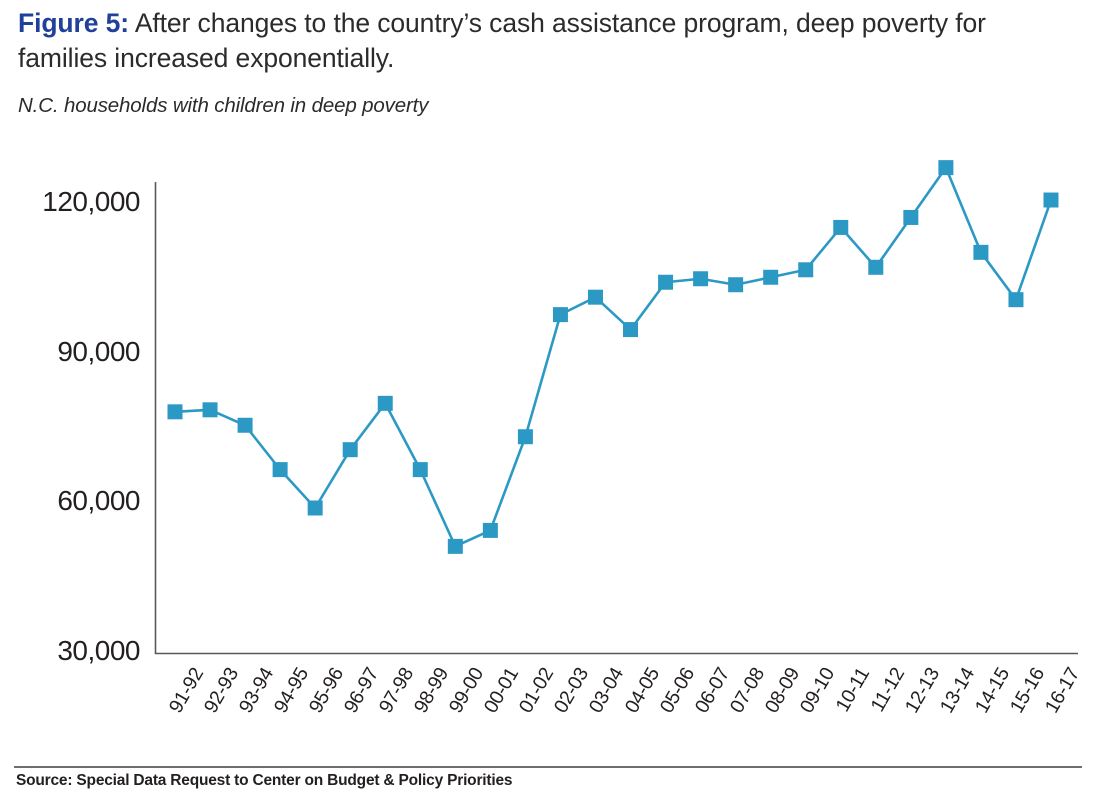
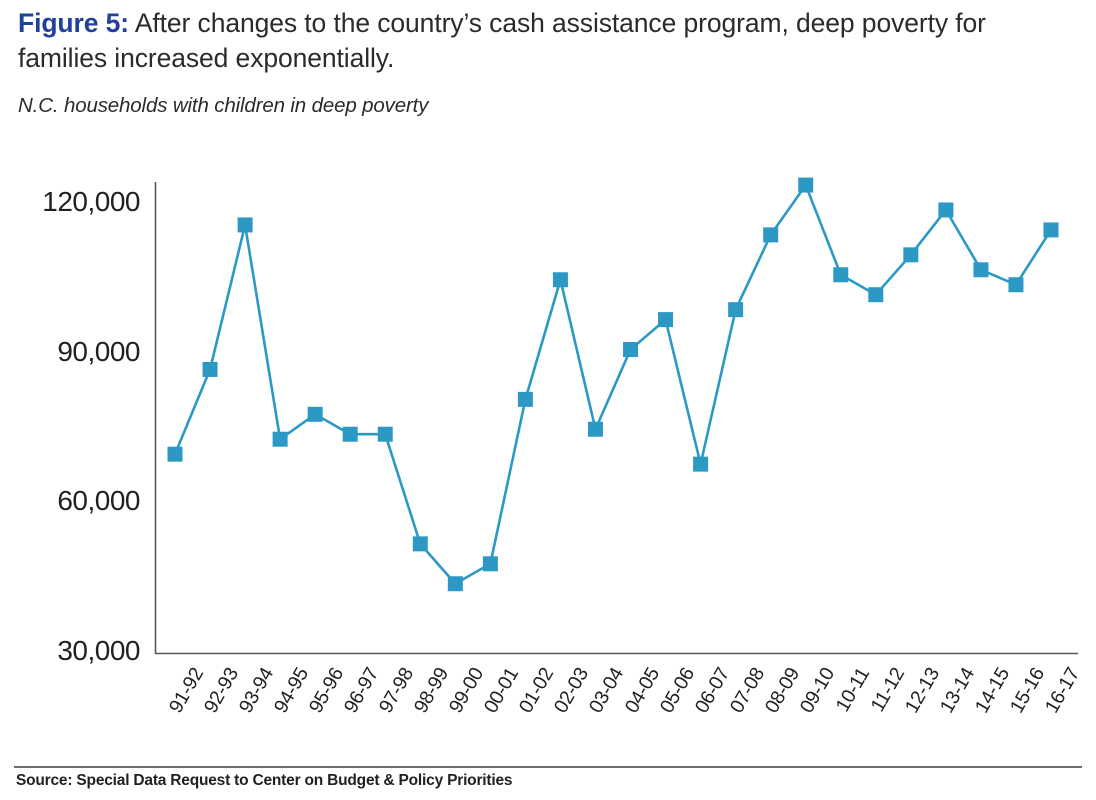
91-92: 78000 -> 70000
92-93: 79000 -> 87000
93-94: 76000 -> 116000
94-95: 67000 -> 73000
95-96: 59000 -> 78000
96-97: 71000 -> 74000
97-98: 80000 -> 74000
98-99: 67000 -> 52000
99-00: 52000 -> 44000
00-01: 55000 -> 48000
01-02: 74000 -> 81000
02-03: 98000 -> 105000
03-04: 102000 -> 75000
04-05: 95000 -> 91000
05-06: 104000 -> 97000
06-07: 105000 -> 68000
07-08: 104000 -> 99000
08-09: 106000 -> 114000
09-10: 107000 -> 124000
10-11: 116000 -> 106000
11-12: 108000 -> 102000
12-13: 118000 -> 110000
13-14: 128000 -> 119000
14-15: 110000 -> 107000
15-16: 101000 -> 104000
16-17: 121000 -> 115000
